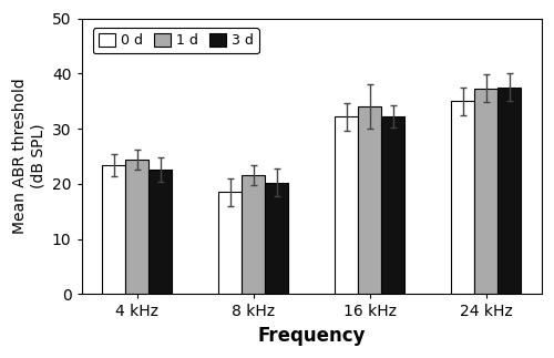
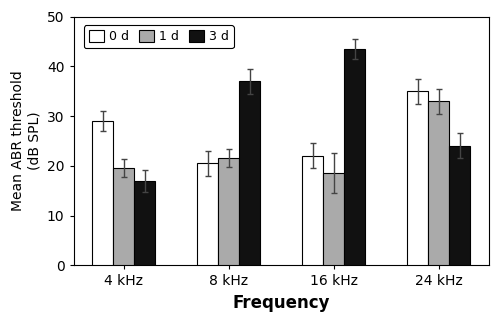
0 d/4 kHz: 23.3 -> 29.0
1 d/4 kHz: 24.3 -> 19.5
3 d/4 kHz: 22.5 -> 17.0
0 d/8 kHz: 18.5 -> 20.5
3 d/8 kHz: 20.2 -> 37.0
0 d/16 kHz: 32.2 -> 22.0
1 d/16 kHz: 34.0 -> 18.5
3 d/16 kHz: 32.3 -> 43.5
1 d/24 kHz: 37.3 -> 33.0
3 d/24 kHz: 37.5 -> 24.0
